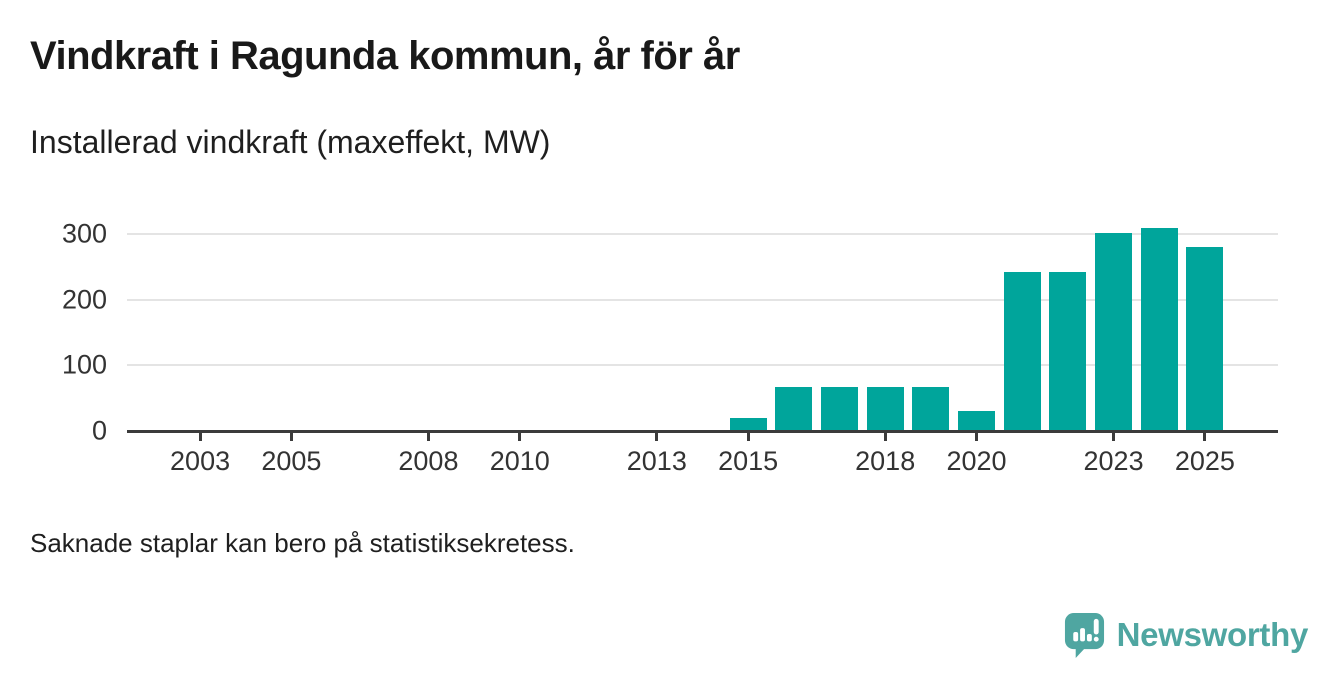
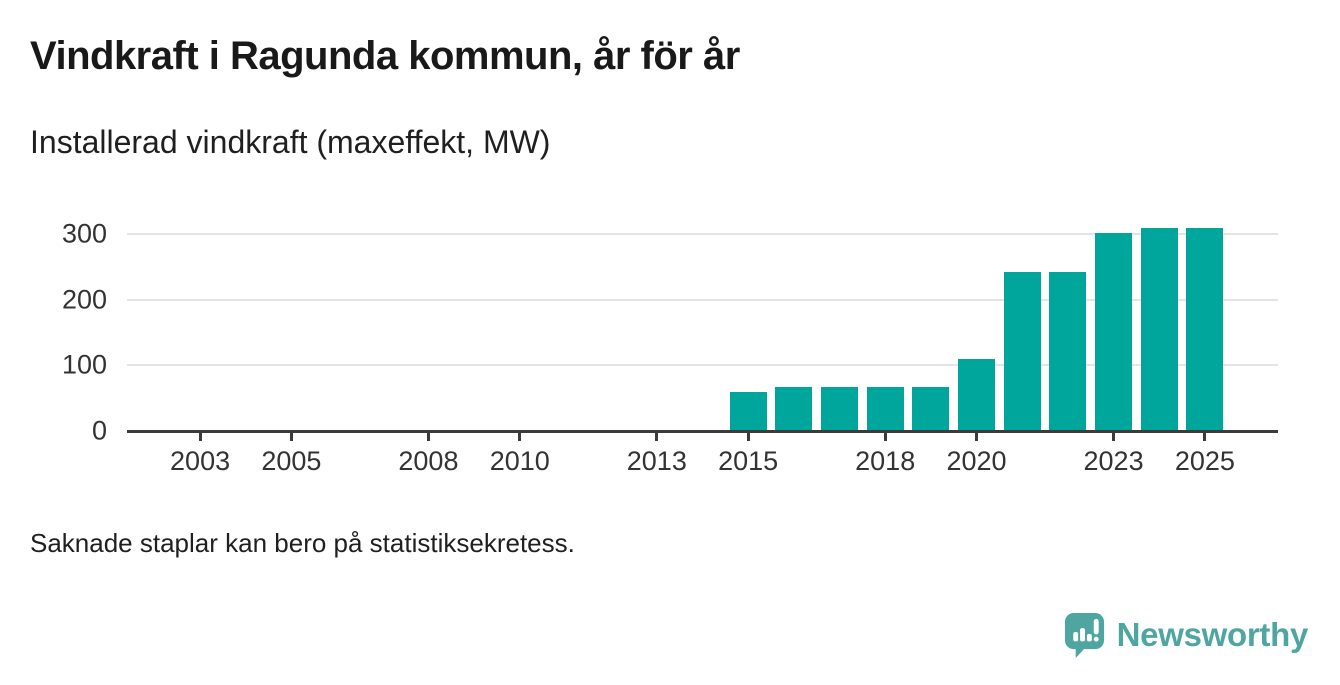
2015: 20 -> 60
2020: 30 -> 110
2025: 280 -> 310
